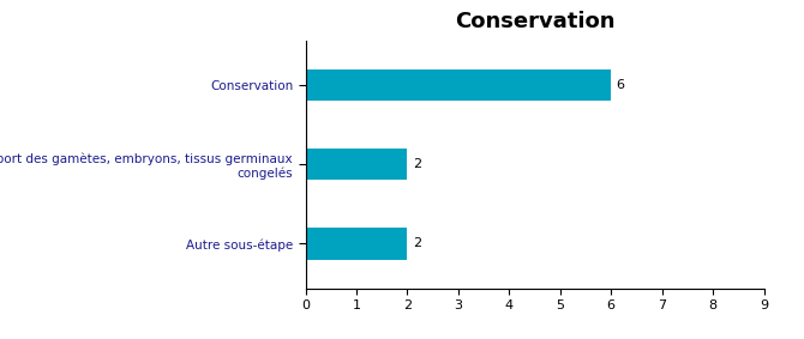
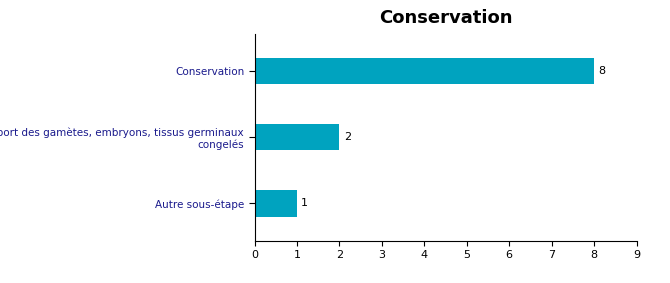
Conservation: 6 -> 8
Autre sous-étape: 2 -> 1
